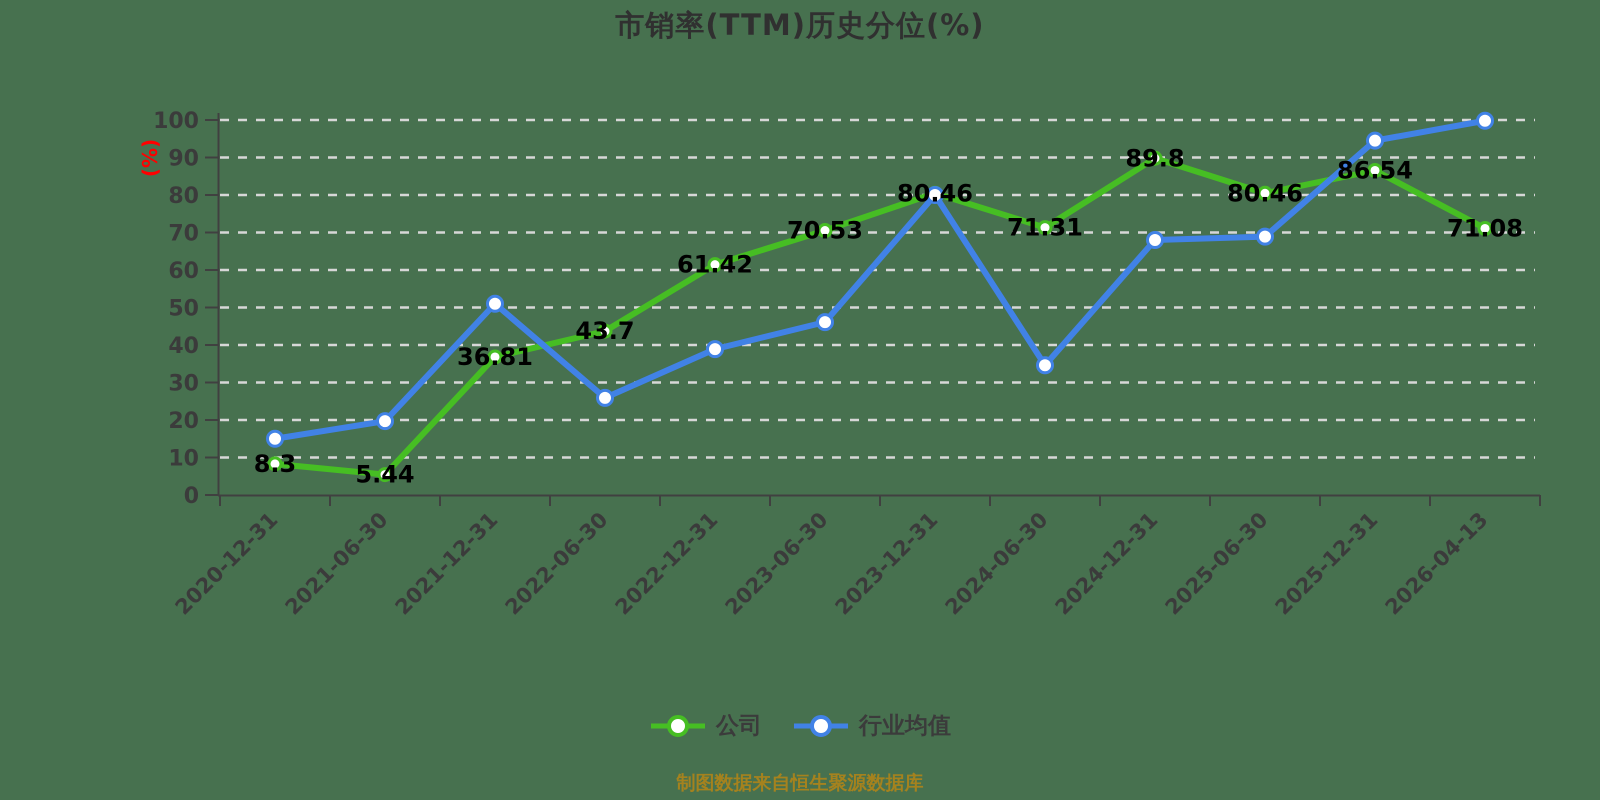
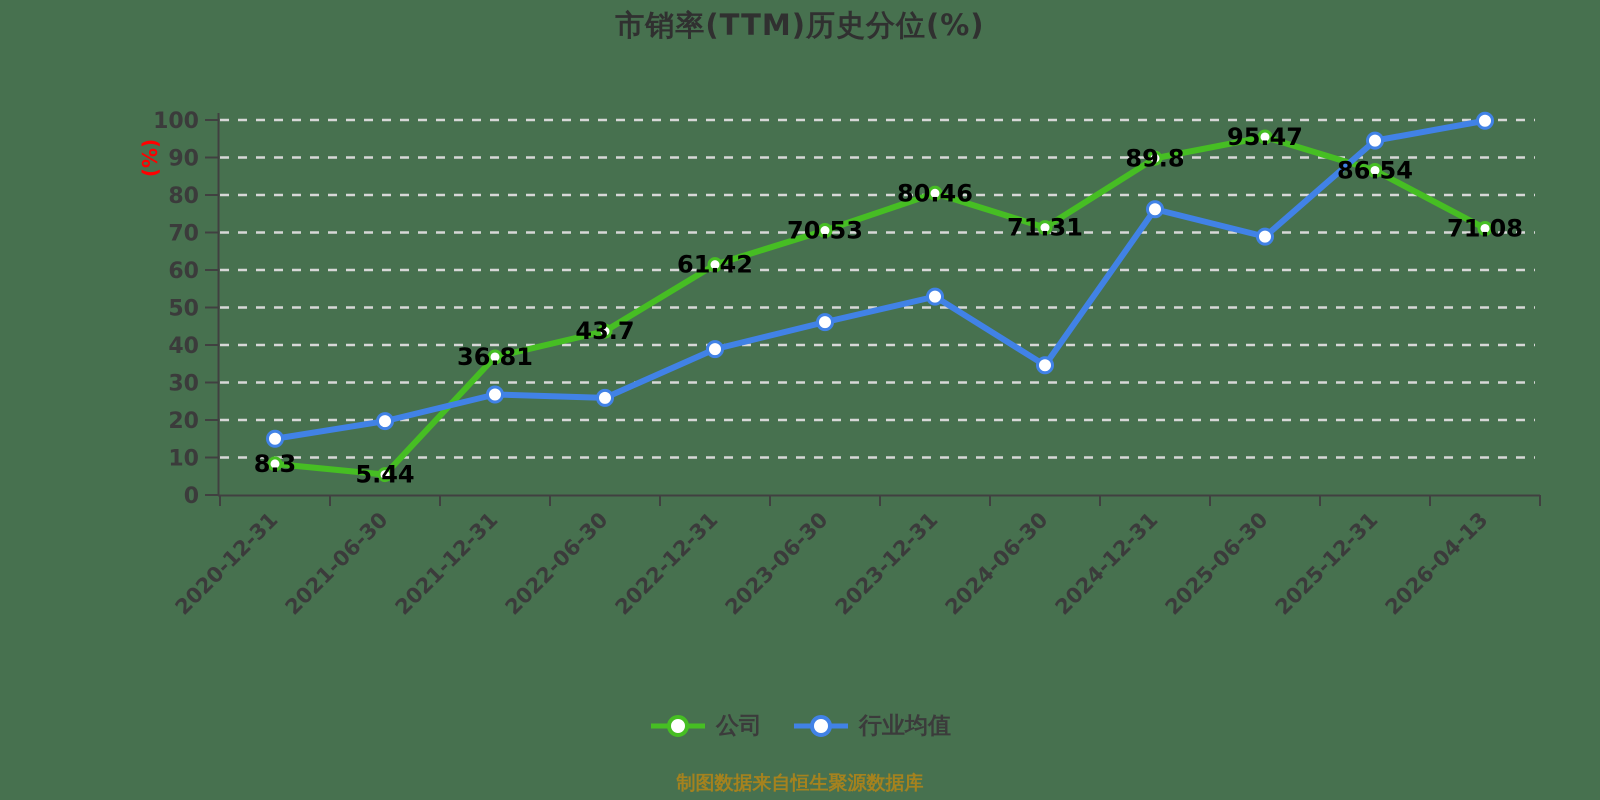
行业均值/2021-12-31: 51 -> 27
行业均值/2023-12-31: 80 -> 53
行业均值/2024-12-31: 68 -> 76
公司/2025-06-30: 80.46 -> 95.47
